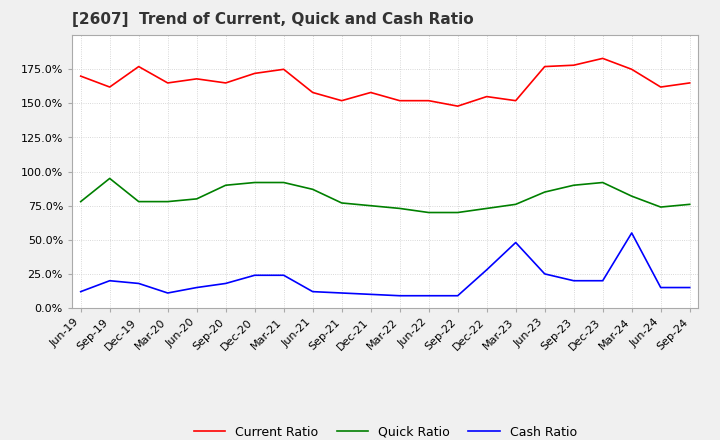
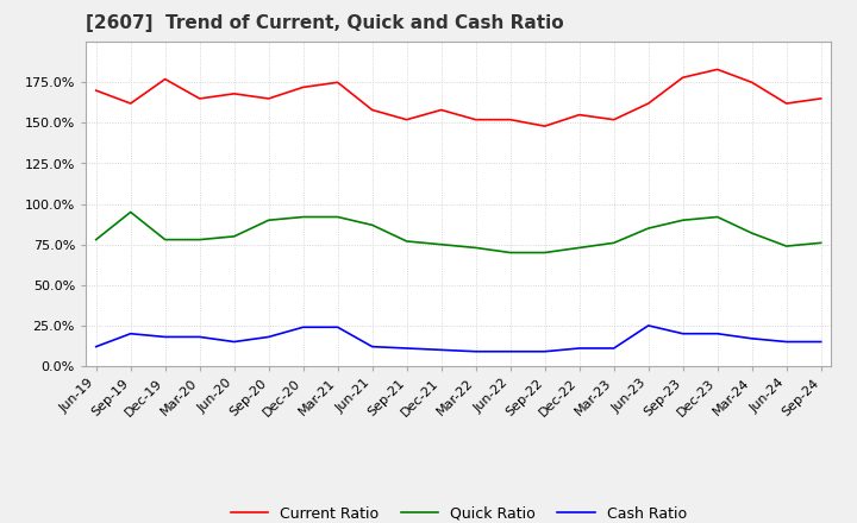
Cash Ratio/Mar-20: 11% -> 18%
Cash Ratio/Dec-22: 28% -> 11%
Cash Ratio/Mar-23: 48% -> 11%
Current Ratio/Jun-23: 177% -> 162%
Cash Ratio/Mar-24: 55% -> 17%
